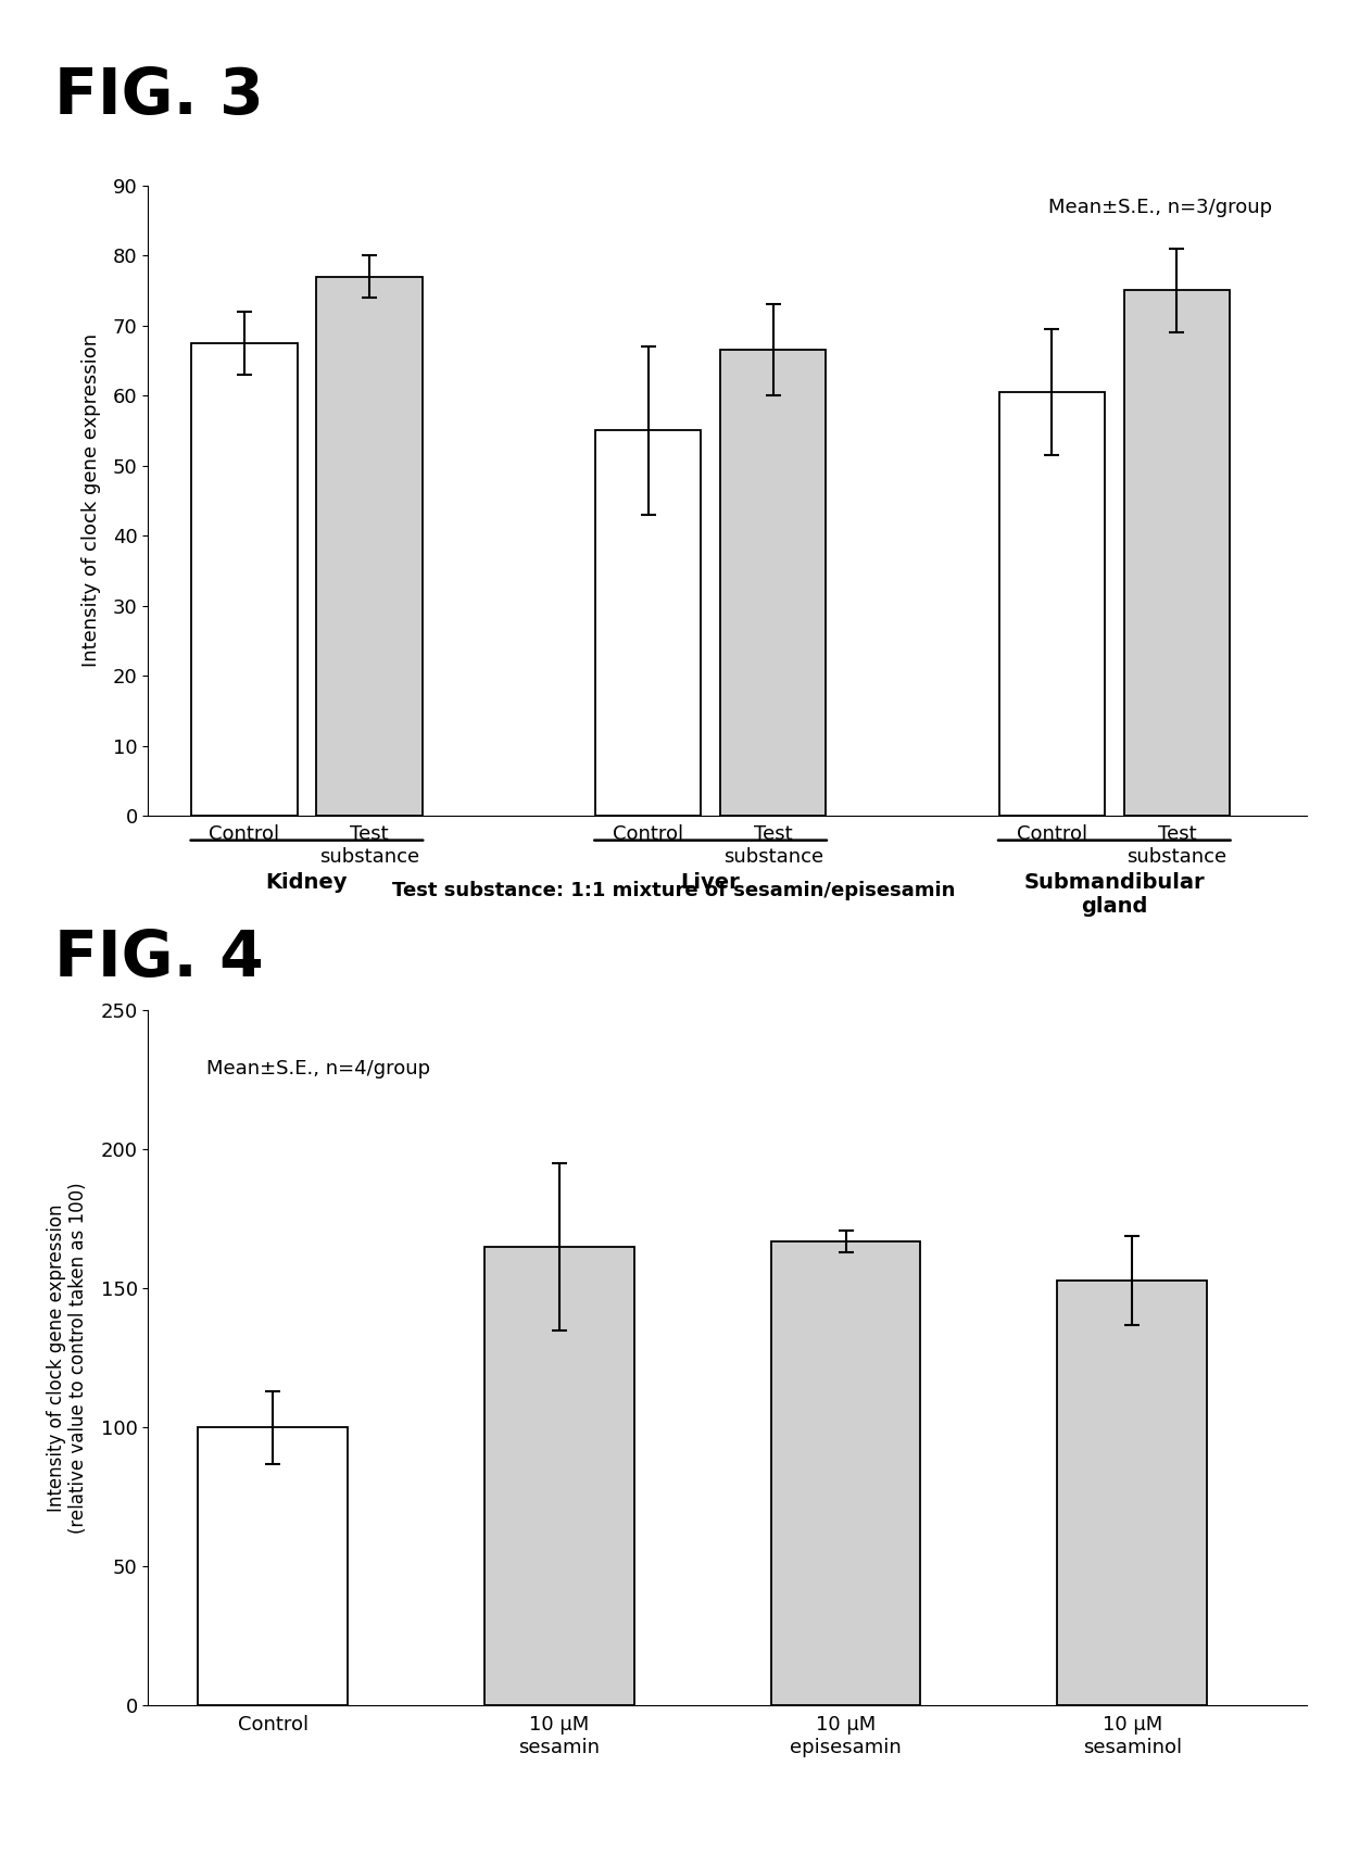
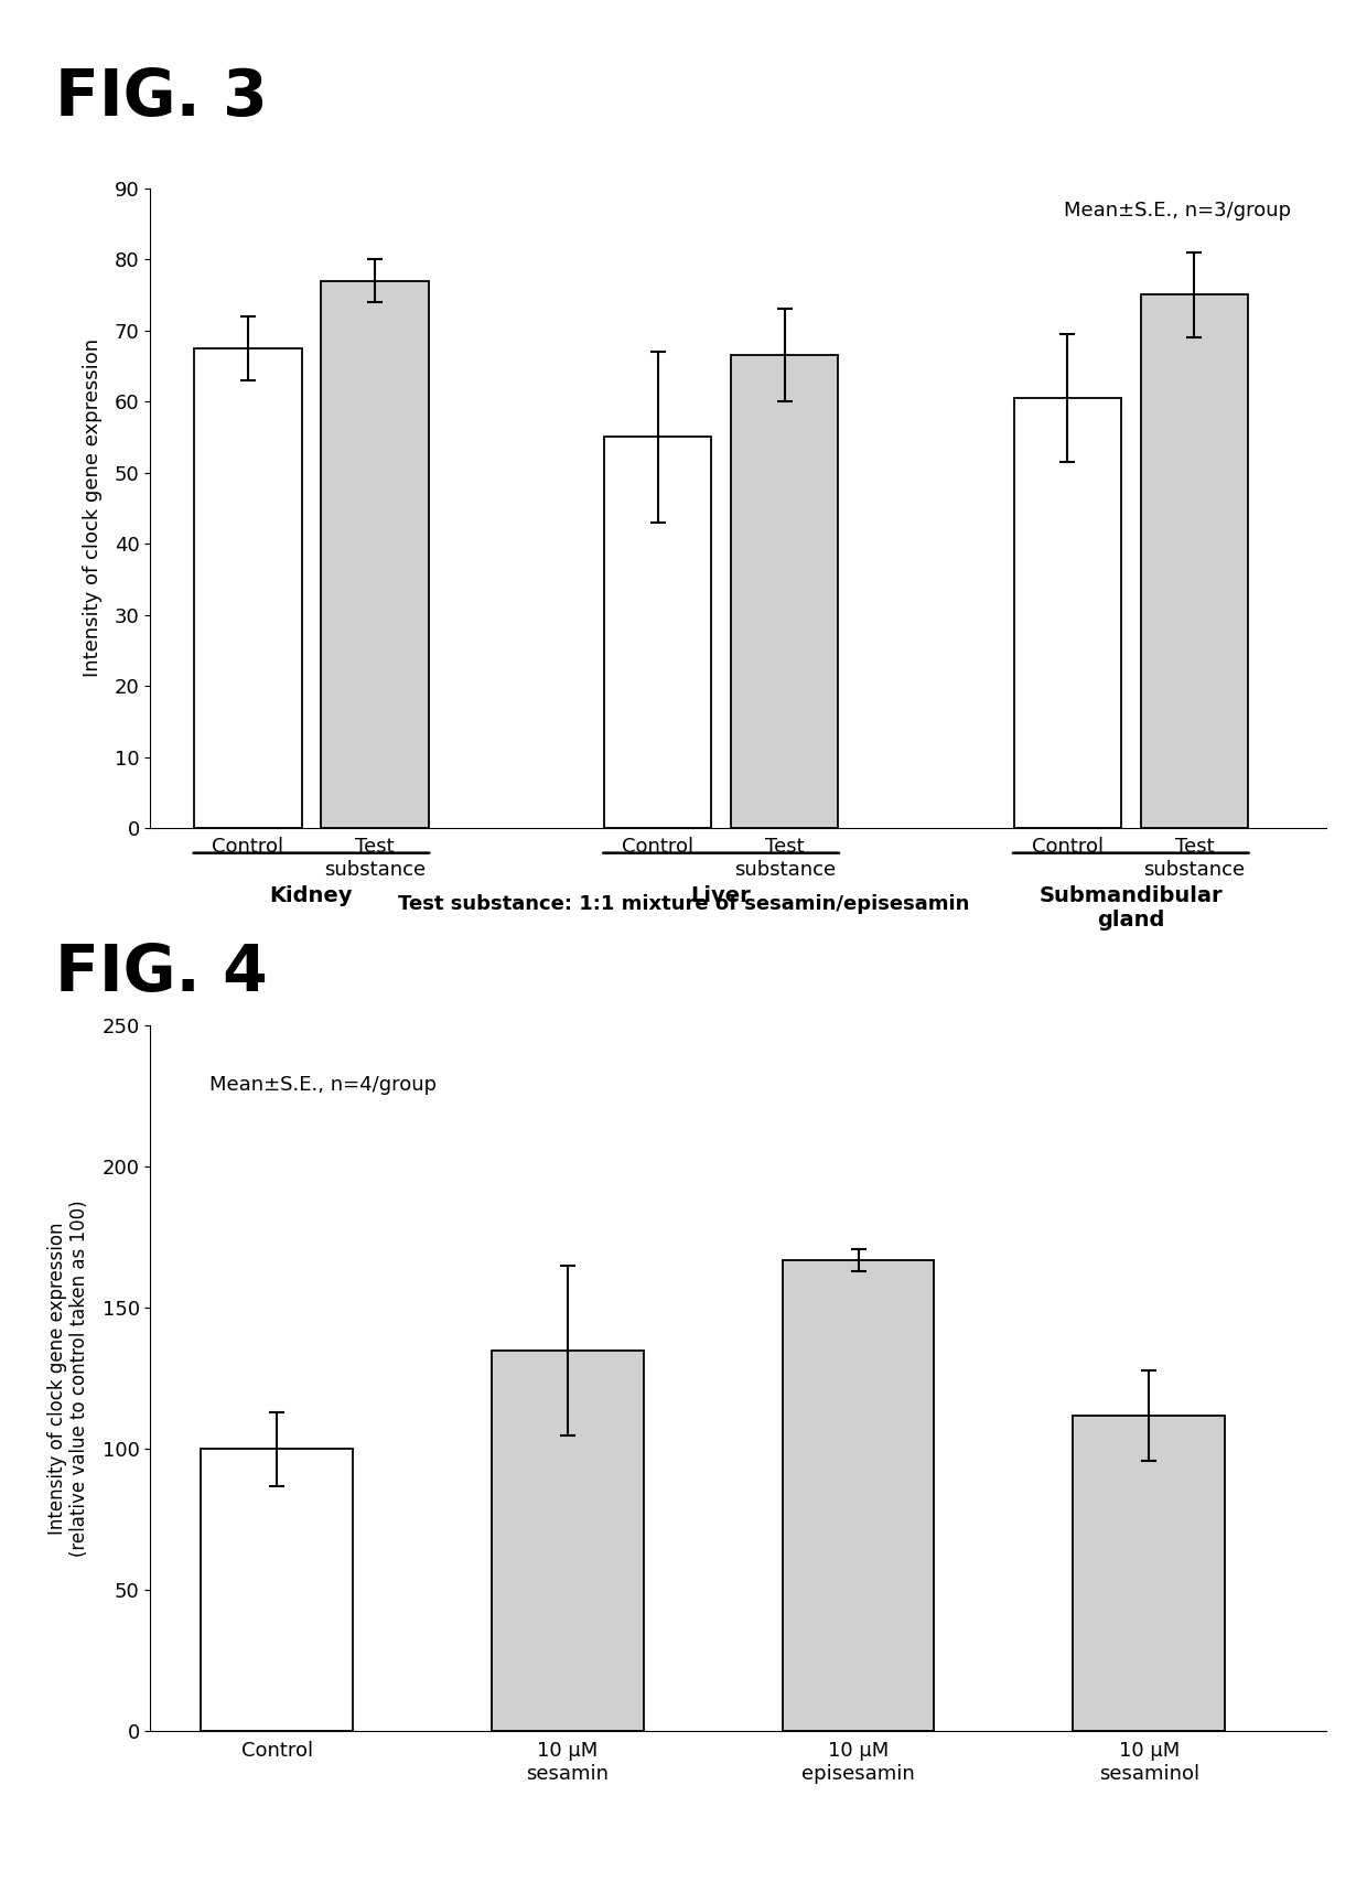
10 μM sesamin: 165 -> 135
10 μM sesaminol: 153 -> 112
